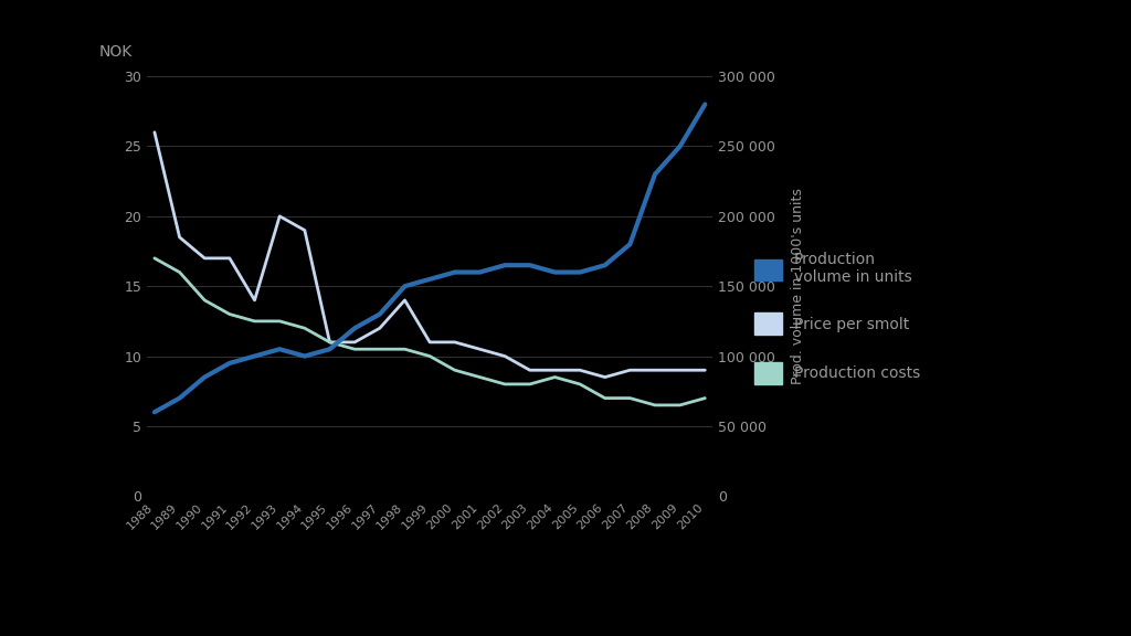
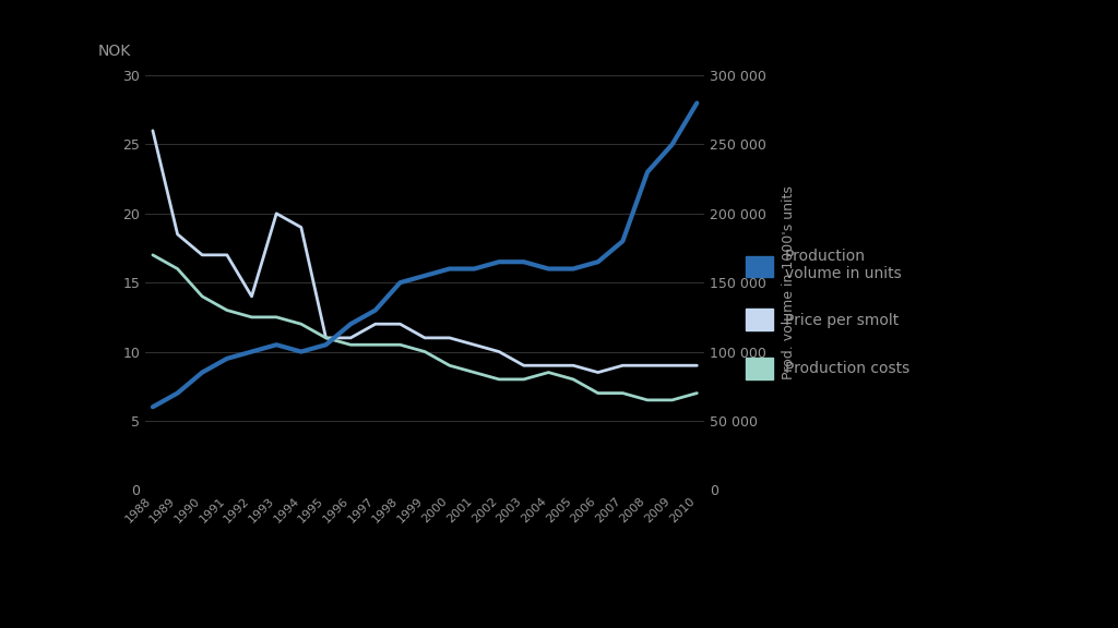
Price per smolt/1998: 14.0 -> 12.0
